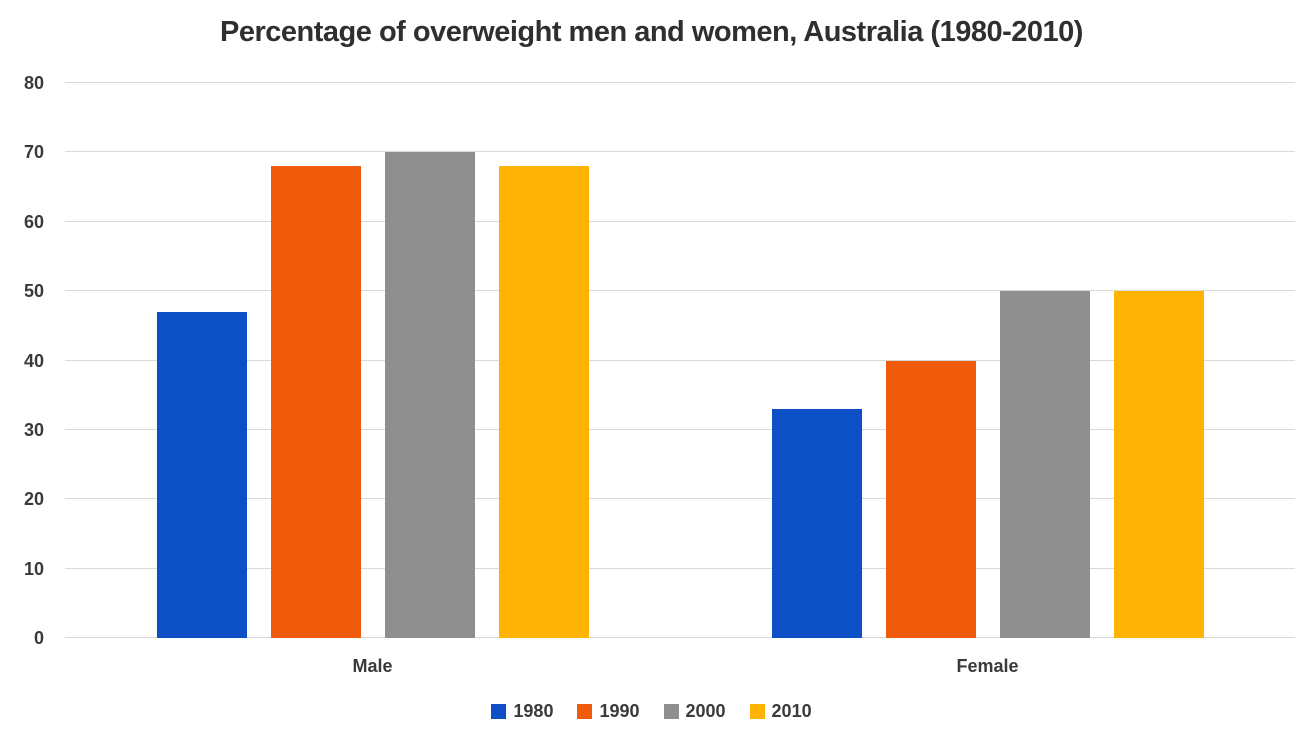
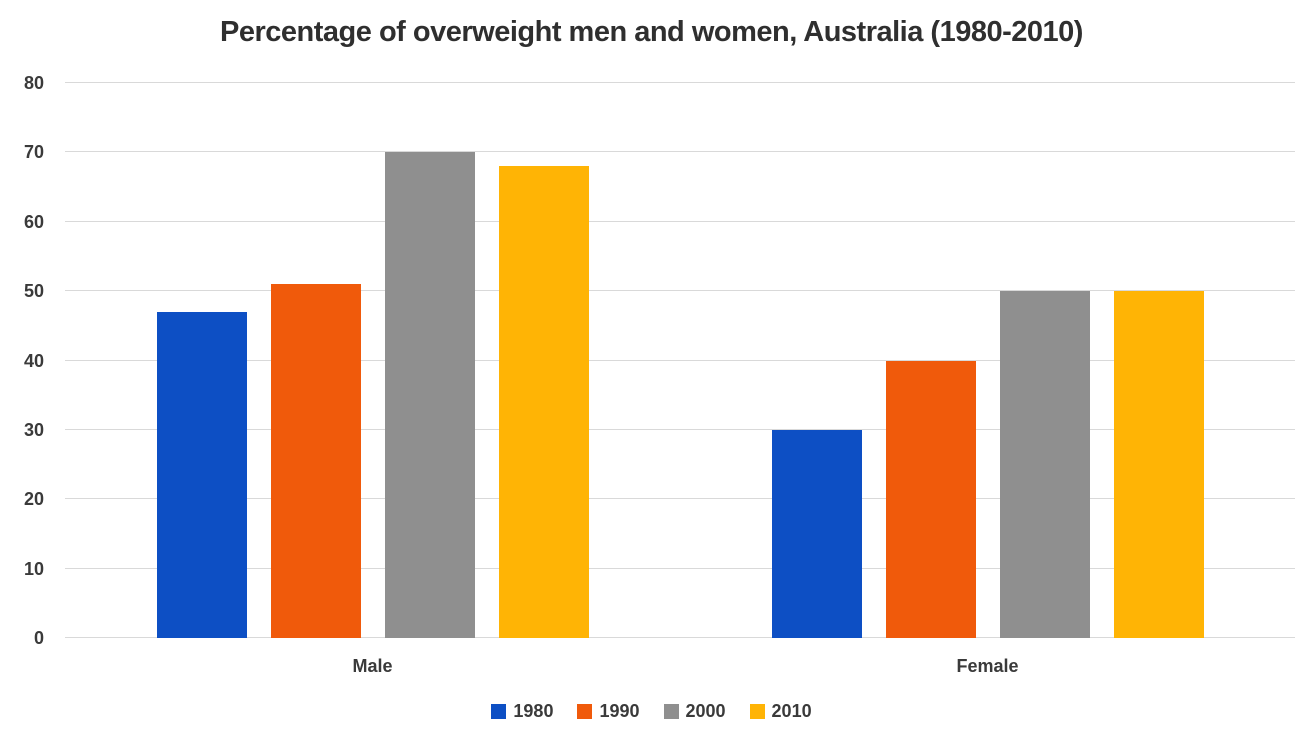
1990/Male: 68 -> 51
1980/Female: 33 -> 30
